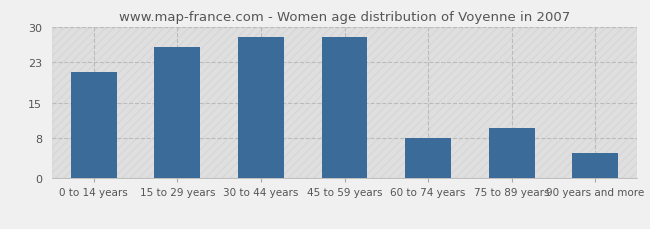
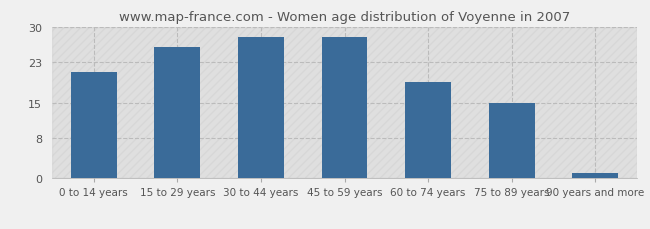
60 to 74 years: 8 -> 19
75 to 89 years: 10 -> 15
90 years and more: 5 -> 1
